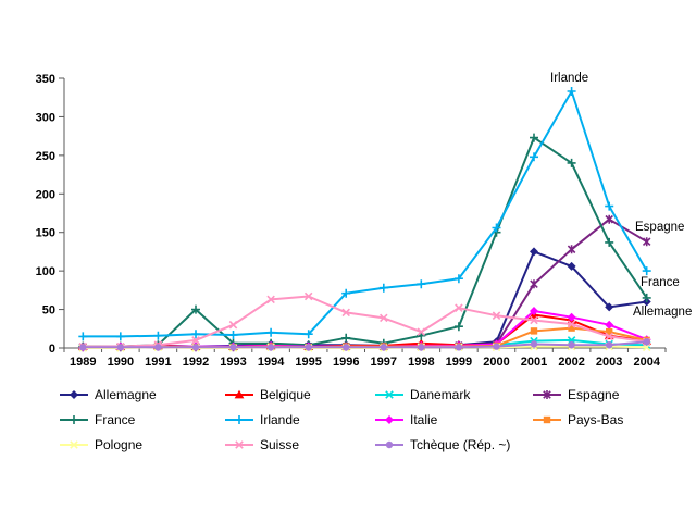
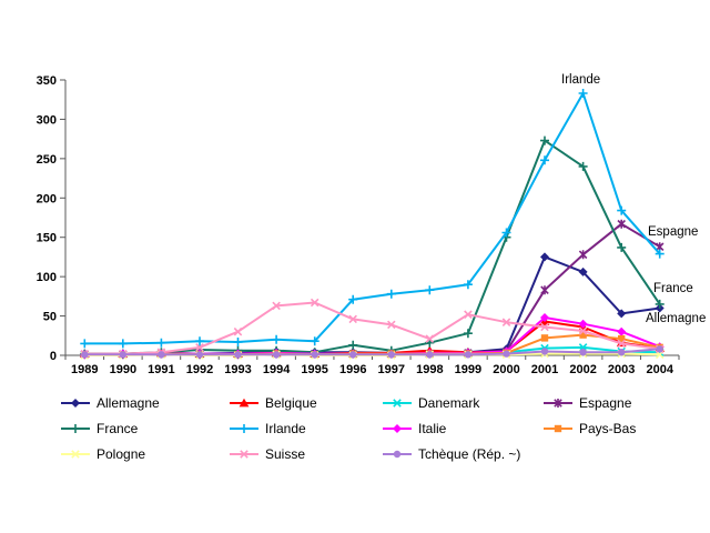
France/1992: 50 -> 10
Irlande/2004: 100 -> 130
